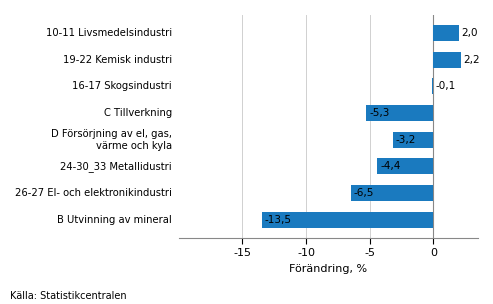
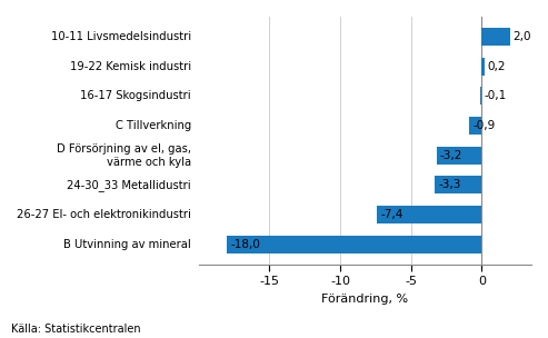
19-22 Kemisk industri: 2,2 -> 0,2
C Tillverkning: -5,3 -> -0,9
24-30_33 Metallidustri: -4,4 -> -3,3
26-27 El- och elektronikindustri: -6,5 -> -7,4
B Utvinning av mineral: -13,5 -> -18,0
